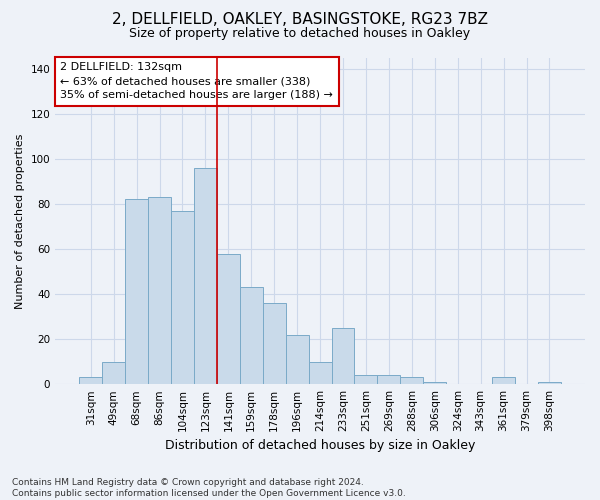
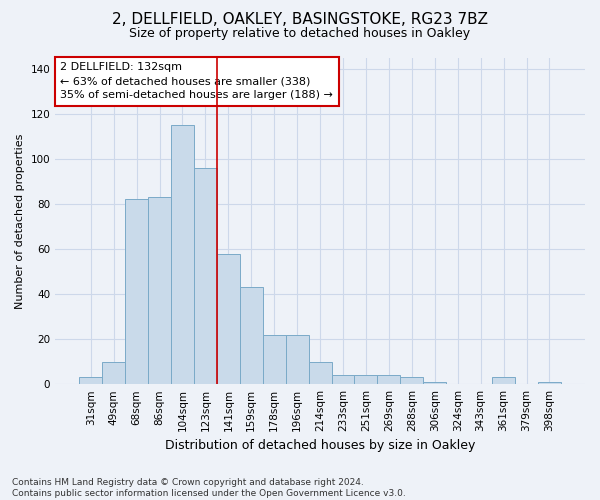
104sqm: 77 -> 115
178sqm: 36 -> 22
233sqm: 25 -> 4
